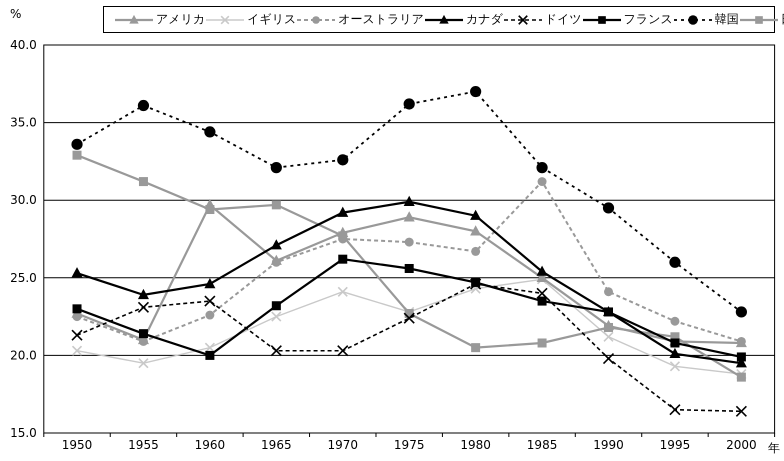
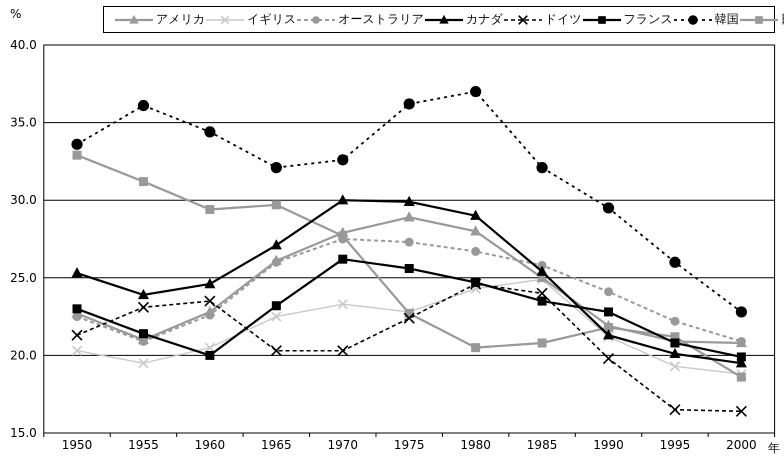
アメリカ/1960: 29.7 -> 22.8
イギリス/1970: 24.1 -> 23.3
カナダ/1970: 29.2 -> 30.0
オーストラリア/1985: 31.2 -> 25.8
カナダ/1990: 22.8 -> 21.3
